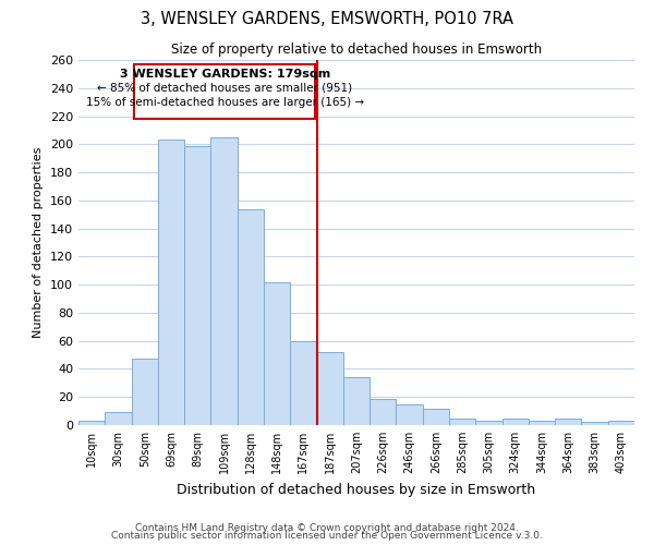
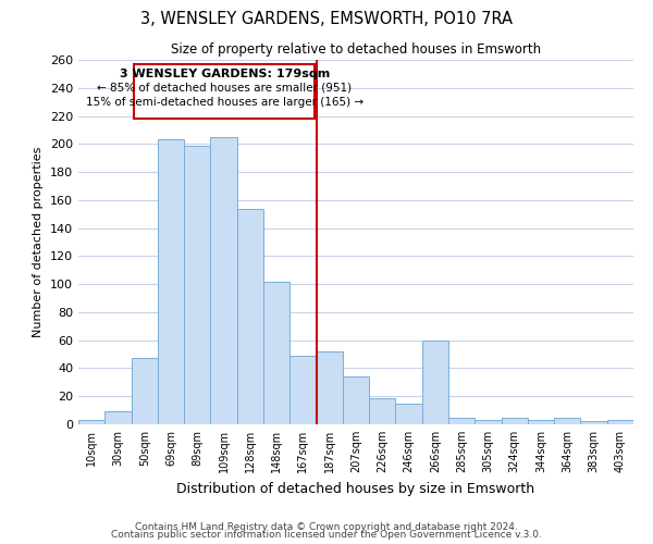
167sqm: 60 -> 49
266sqm: 12 -> 60
